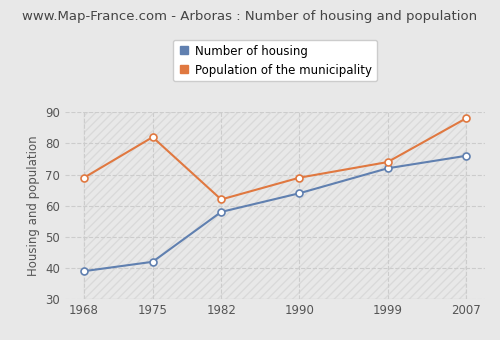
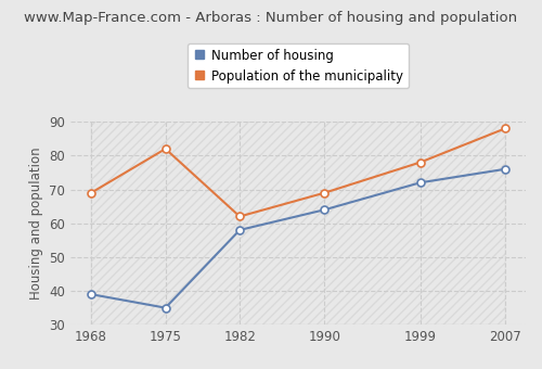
Number of housing/1975: 42 -> 35
Population of the municipality/1999: 74 -> 78
